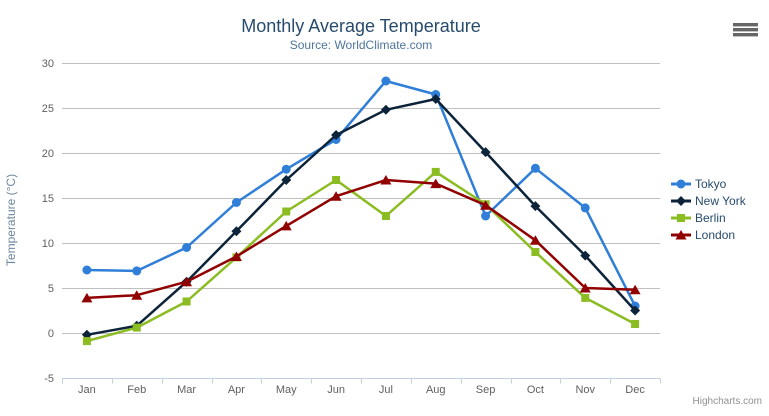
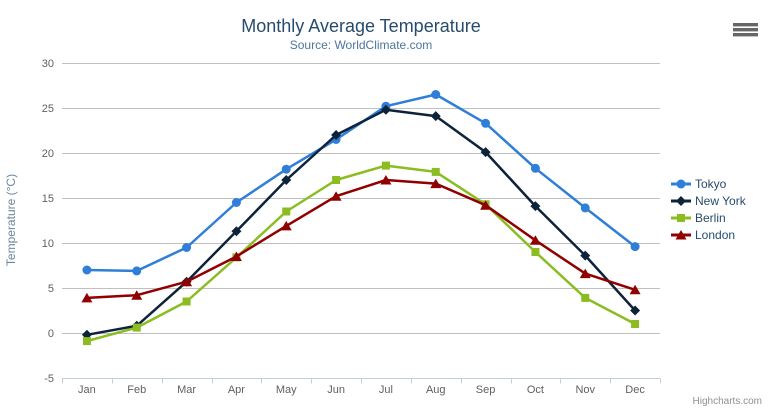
Tokyo/Jul: 28 -> 25
Berlin/Jul: 13 -> 19
New York/Aug: 26 -> 24
Tokyo/Sep: 13 -> 23
London/Nov: 5 -> 7
Tokyo/Dec: 3 -> 10
